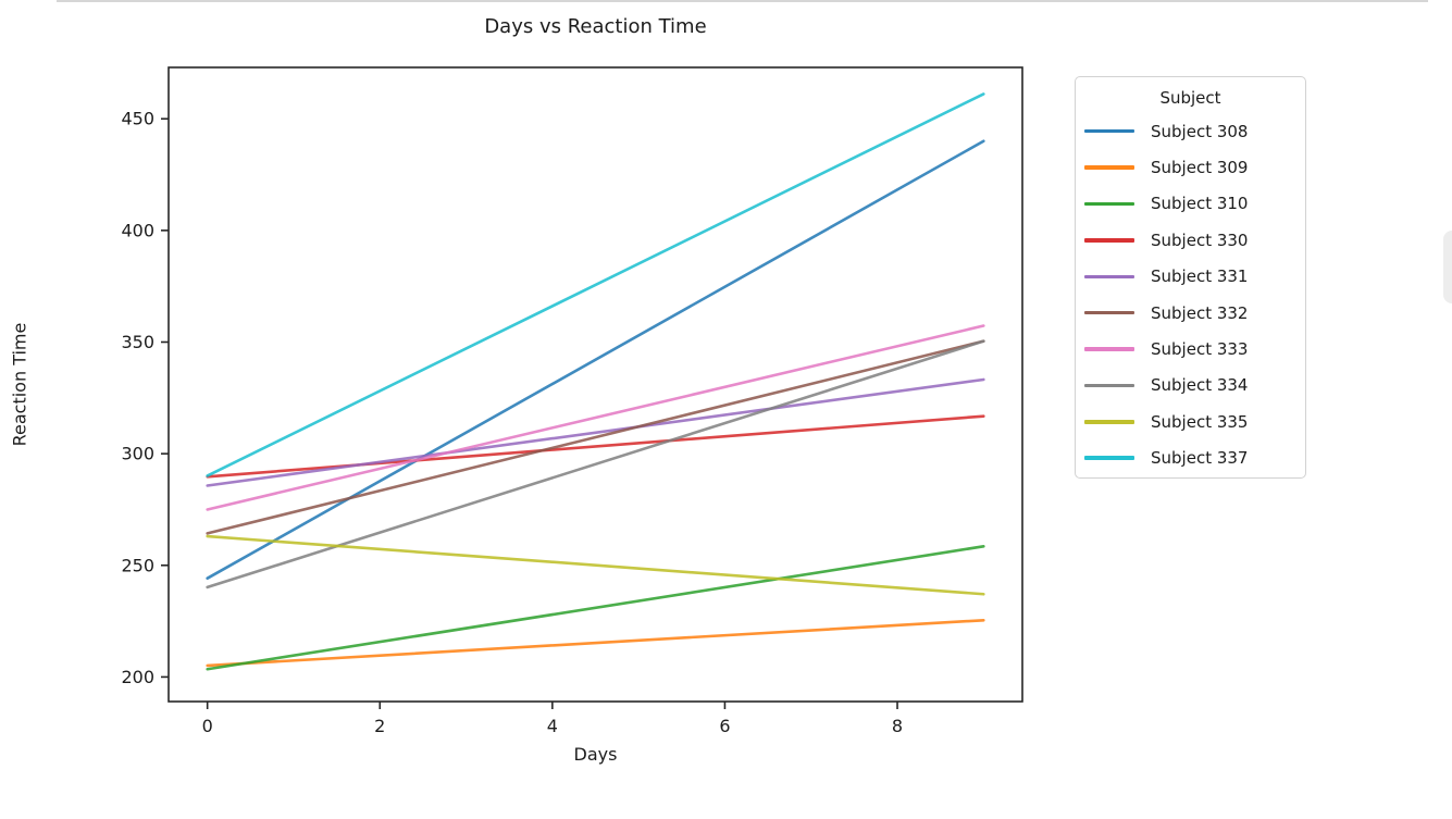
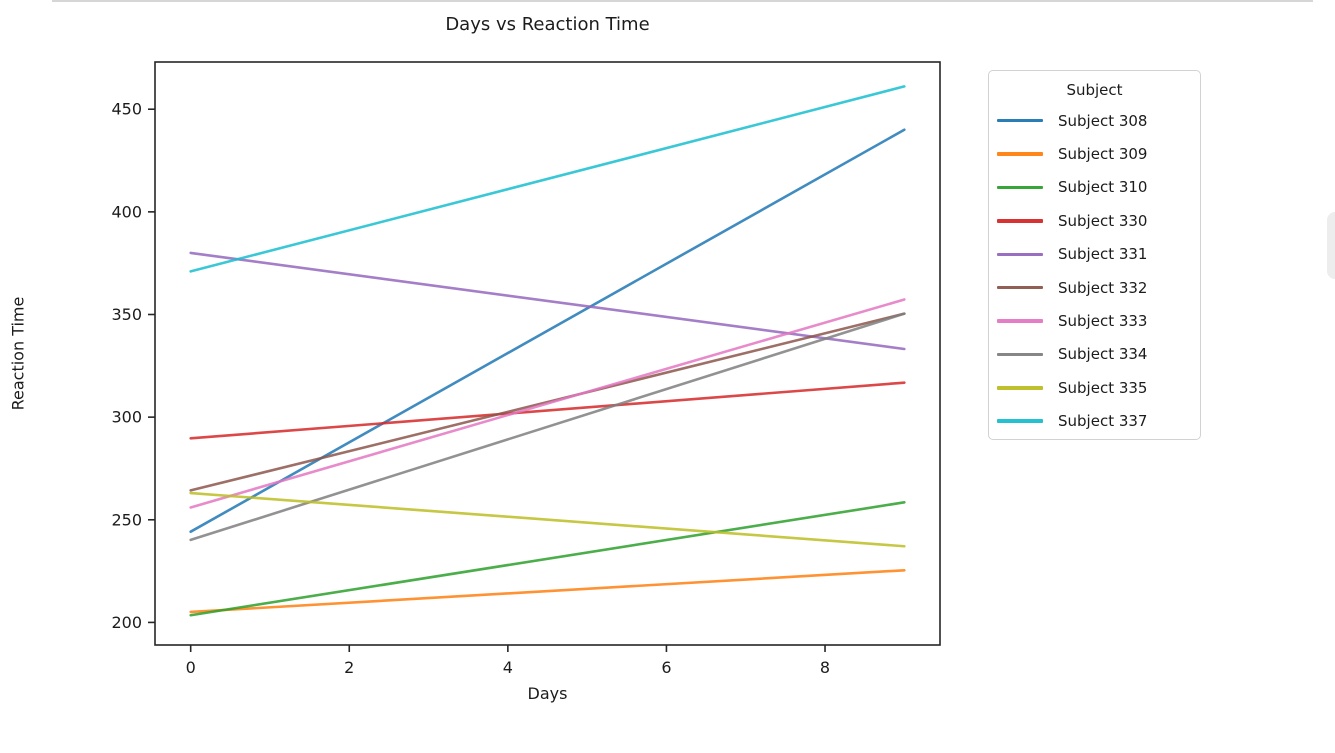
Subject 331/0: 286 -> 380
Subject 333/0: 275 -> 256
Subject 337/0: 290 -> 371
